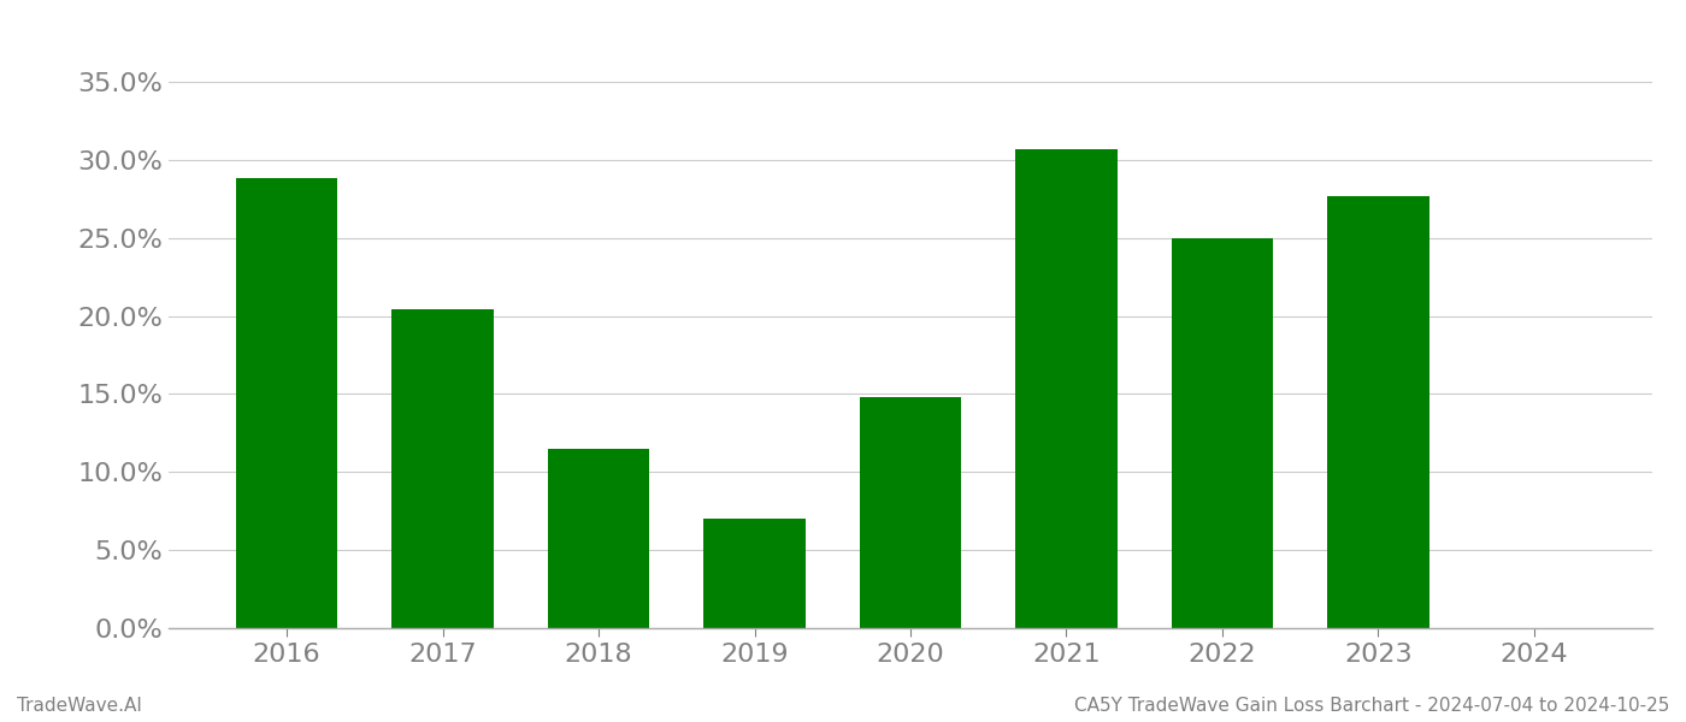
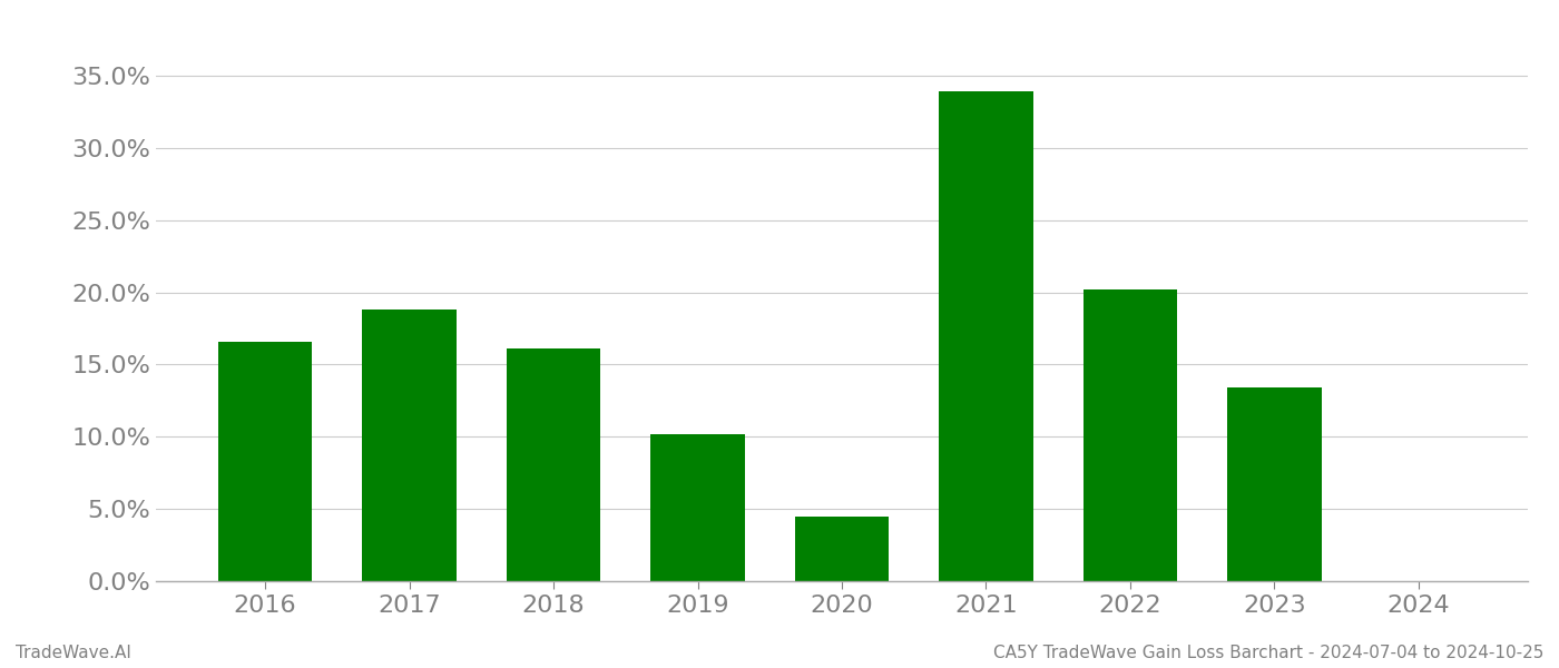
2016: 28.8% -> 16.6%
2017: 20.4% -> 18.8%
2018: 11.5% -> 16.1%
2019: 7.0% -> 10.2%
2020: 14.8% -> 4.5%
2021: 30.7% -> 33.9%
2022: 25.0% -> 20.2%
2023: 27.7% -> 13.4%
